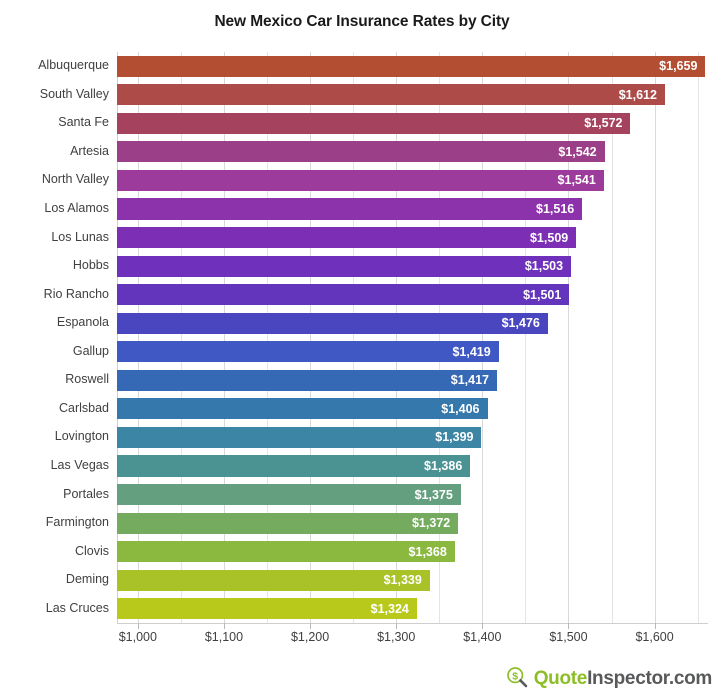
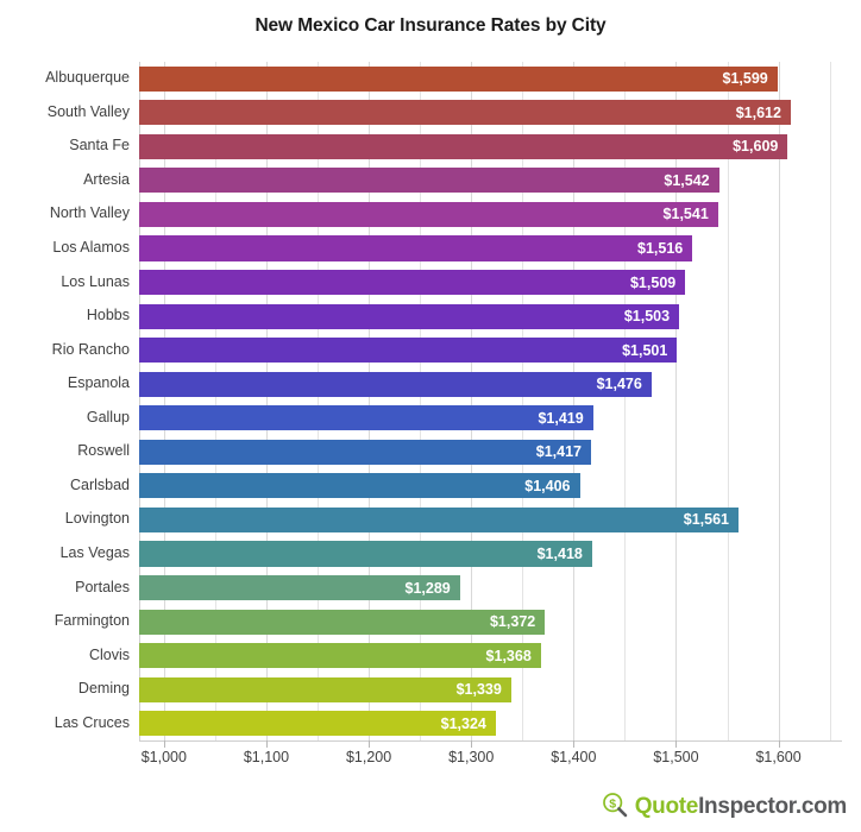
Albuquerque: $1,659 -> $1,599
Santa Fe: $1,572 -> $1,609
Lovington: $1,399 -> $1,561
Las Vegas: $1,386 -> $1,418
Portales: $1,375 -> $1,289
